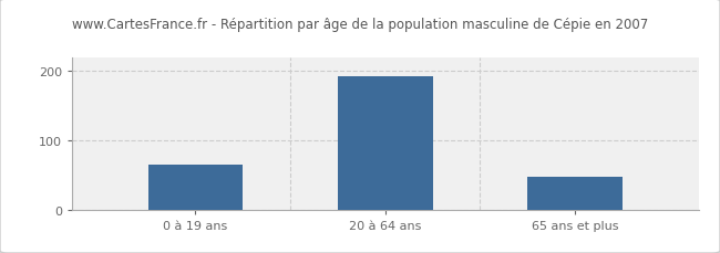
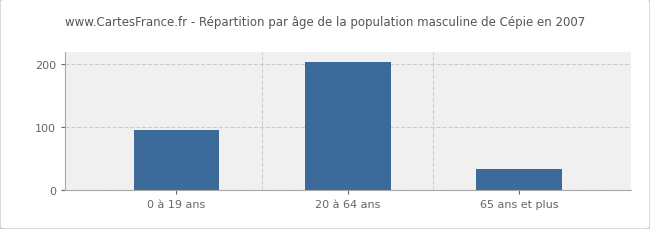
0 à 19 ans: 65 -> 96
20 à 64 ans: 192 -> 204
65 ans et plus: 47 -> 34
